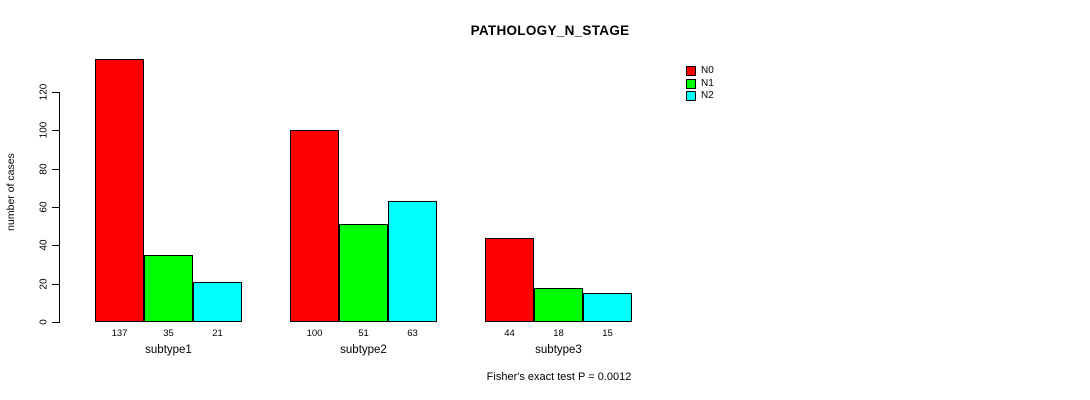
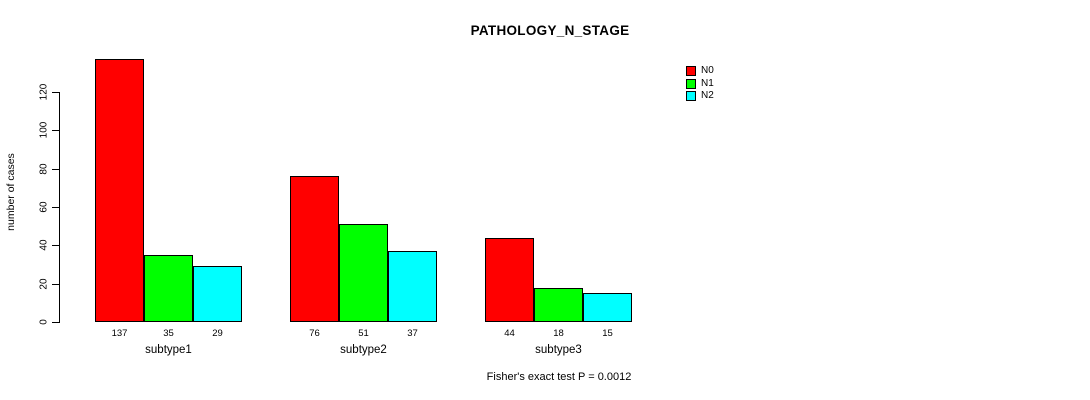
N2/subtype1: 21 -> 29
N0/subtype2: 100 -> 76
N2/subtype2: 63 -> 37
